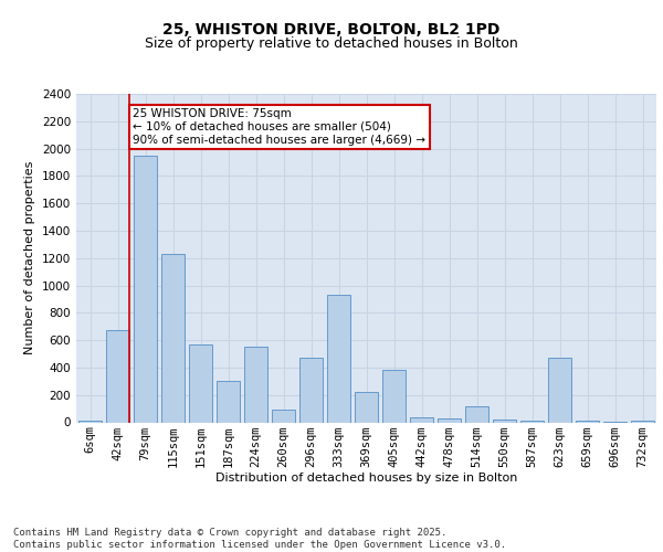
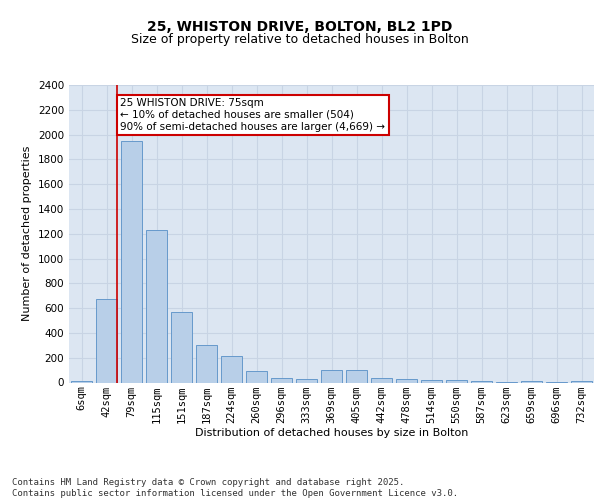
224sqm: 550 -> 210
296sqm: 470 -> 40
333sqm: 930 -> 30
369sqm: 220 -> 100
405sqm: 380 -> 100
514sqm: 120 -> 20
623sqm: 470 -> 0
